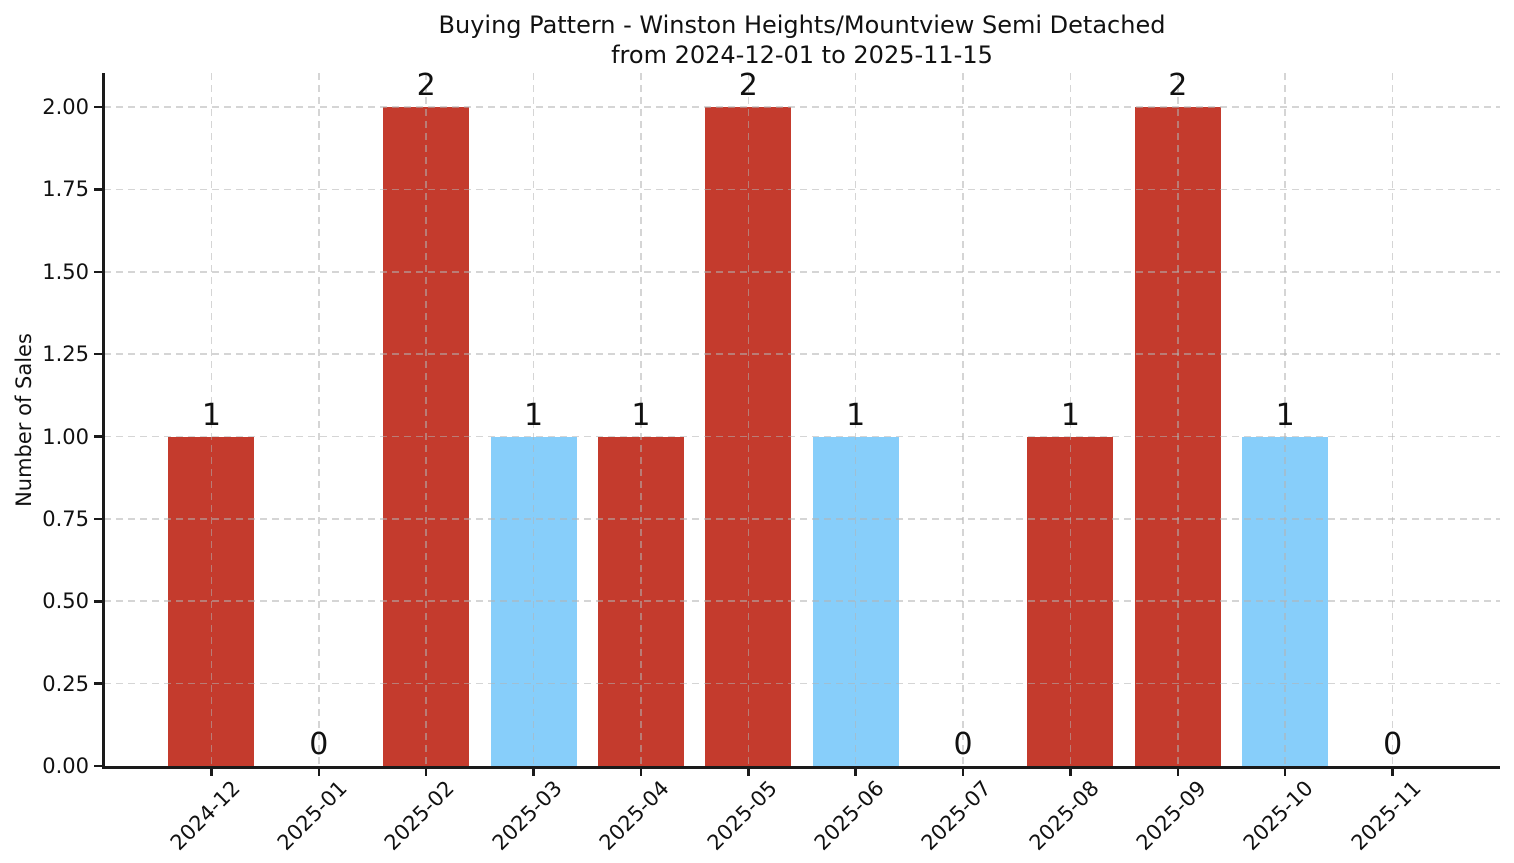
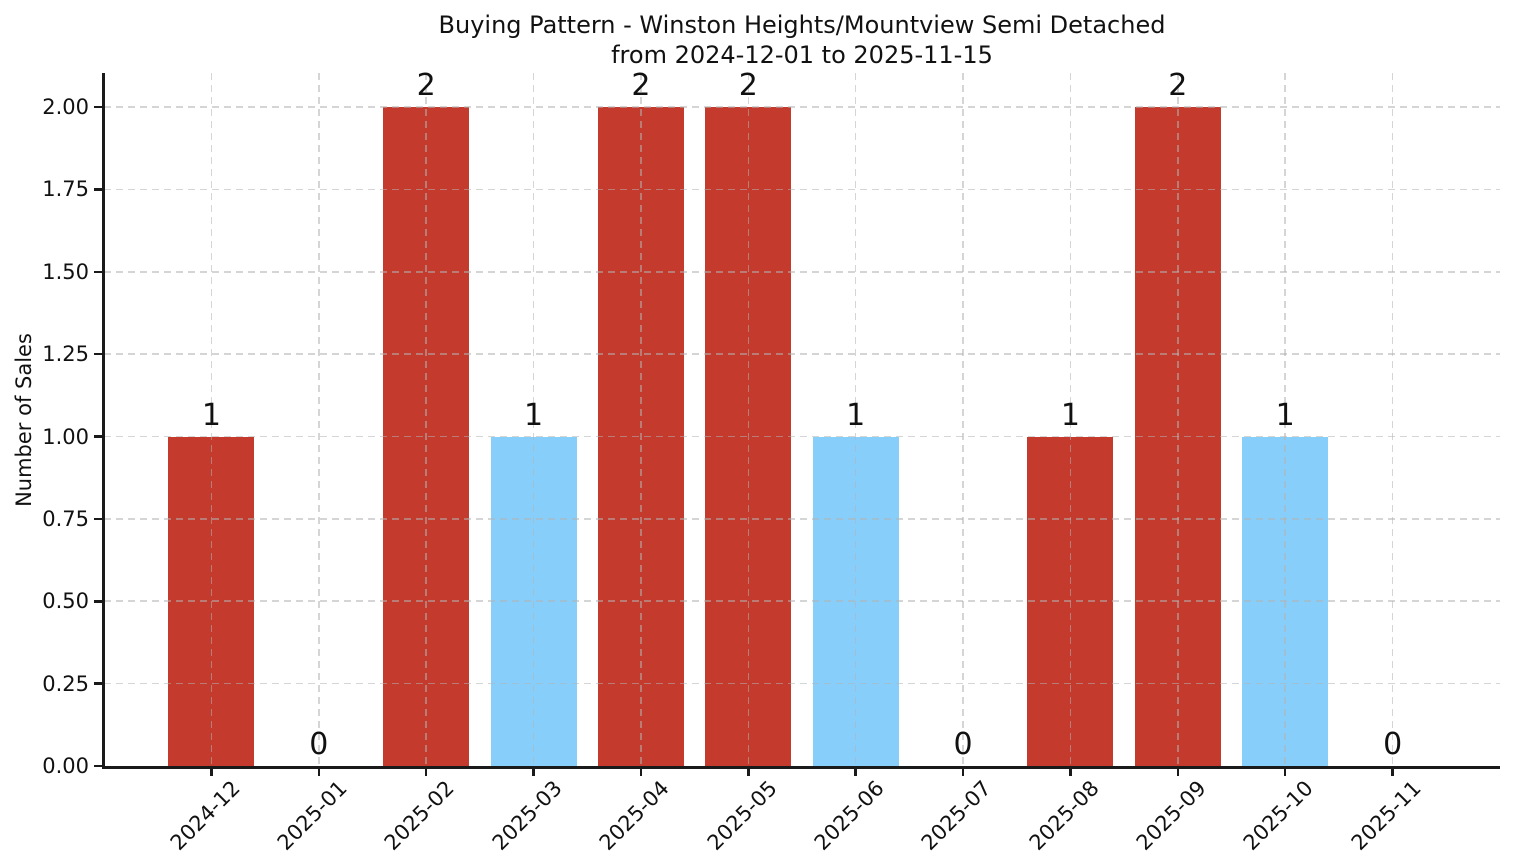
2025-04: 1 -> 2
